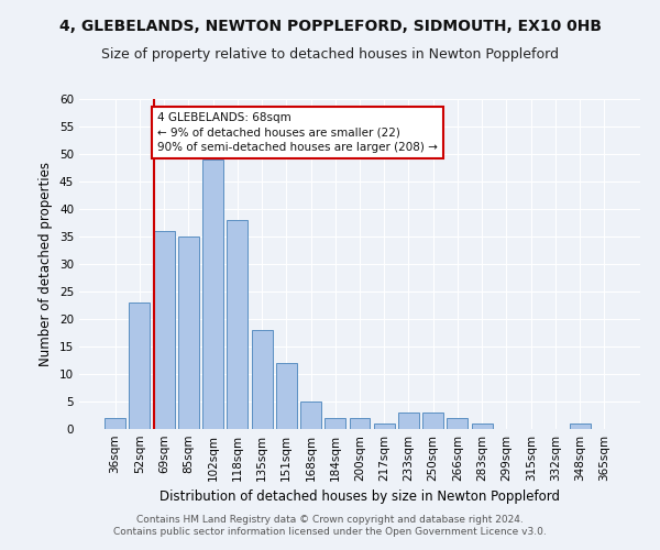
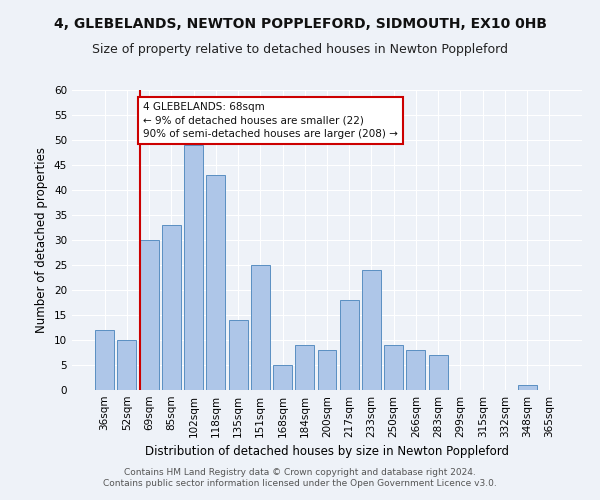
36sqm: 2 -> 12
52sqm: 23 -> 10
69sqm: 36 -> 30
85sqm: 35 -> 33
118sqm: 38 -> 43
135sqm: 18 -> 14
151sqm: 12 -> 25
184sqm: 2 -> 9
200sqm: 2 -> 8
217sqm: 1 -> 18
233sqm: 3 -> 24
250sqm: 3 -> 9
266sqm: 2 -> 8
283sqm: 1 -> 7
